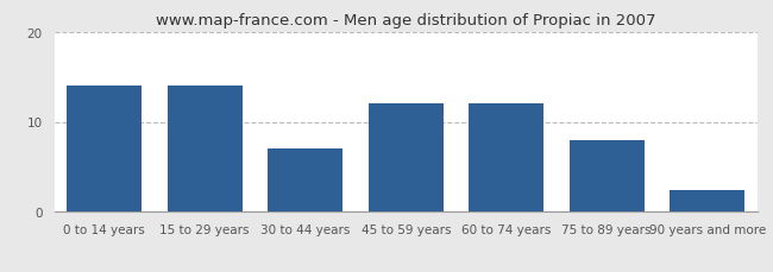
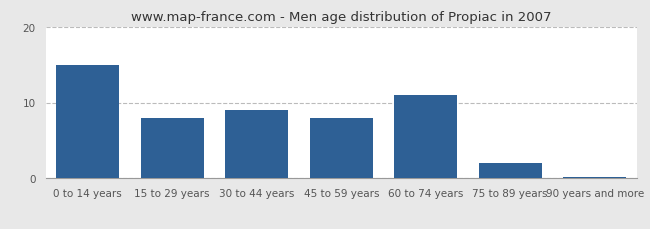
0 to 14 years: 14.0 -> 15.0
15 to 29 years: 14.0 -> 8.0
30 to 44 years: 7.0 -> 9.0
45 to 59 years: 12.0 -> 8.0
60 to 74 years: 12.0 -> 11.0
75 to 89 years: 8.0 -> 2.0
90 years and more: 2.4 -> 0.2
